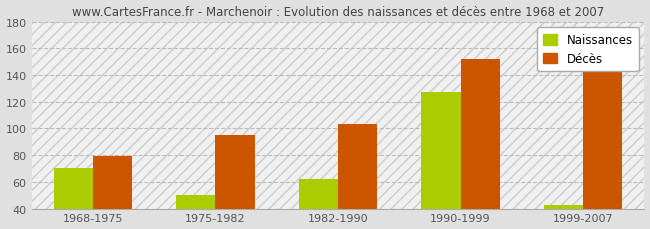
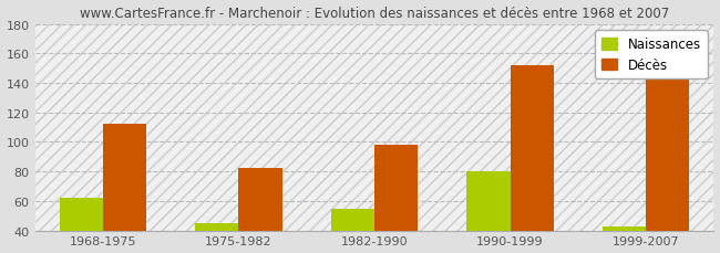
Naissances/1968-1975: 70 -> 62
Décès/1968-1975: 79 -> 112
Naissances/1975-1982: 50 -> 45
Décès/1975-1982: 95 -> 82
Naissances/1982-1990: 62 -> 55
Décès/1982-1990: 103 -> 98
Naissances/1990-1999: 127 -> 80
